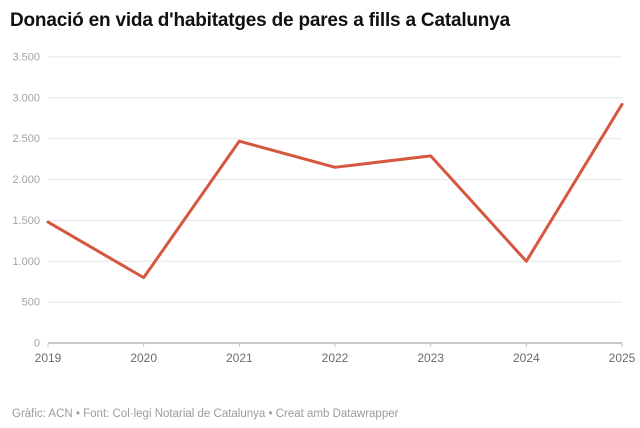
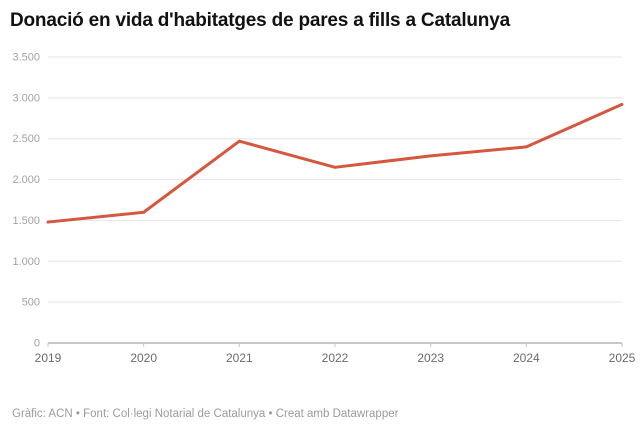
2020: 800 -> 1600
2024: 1000 -> 2400
